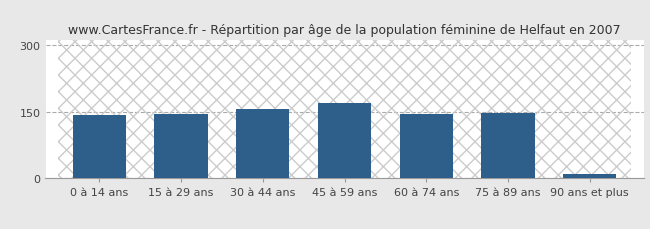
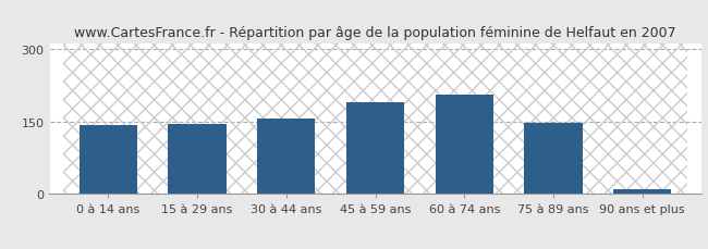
45 à 59 ans: 170 -> 190
60 à 74 ans: 144 -> 205
